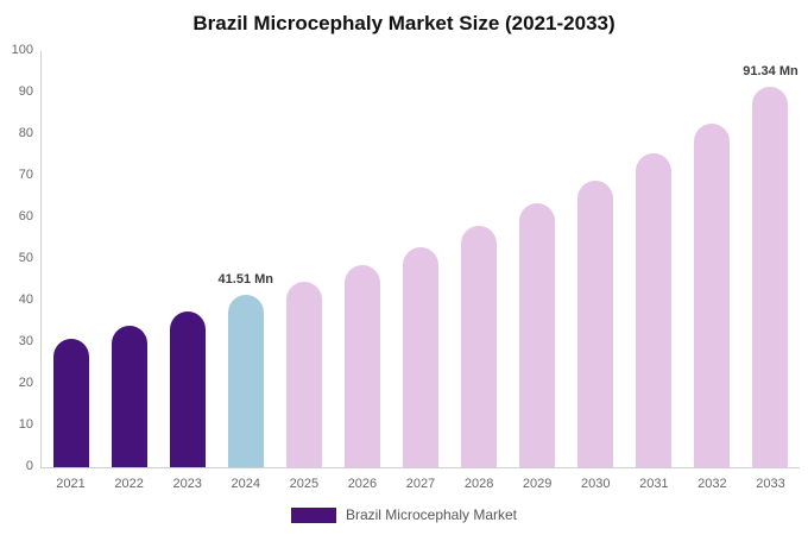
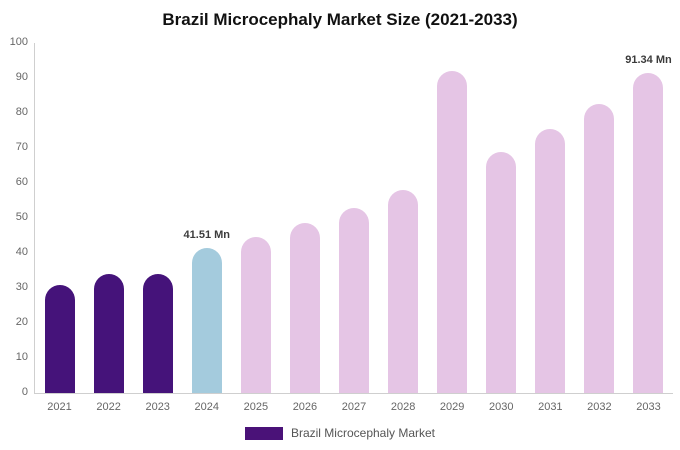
2023: 38 -> 34
2029: 64 -> 92
